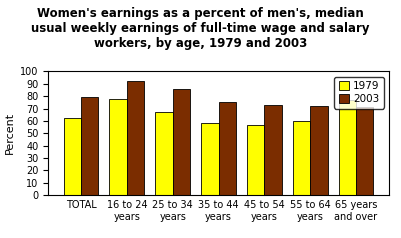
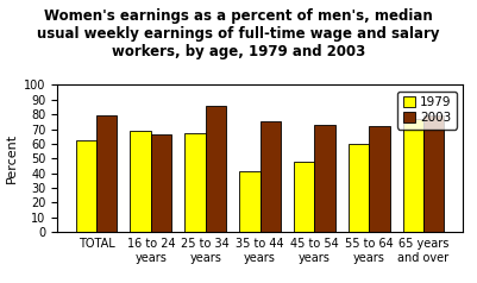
1979/16 to 24 years: 78 -> 69
2003/16 to 24 years: 92 -> 66
1979/35 to 44 years: 58 -> 41
1979/45 to 54 years: 57 -> 48
2003/65 years and over: 71 -> 79
